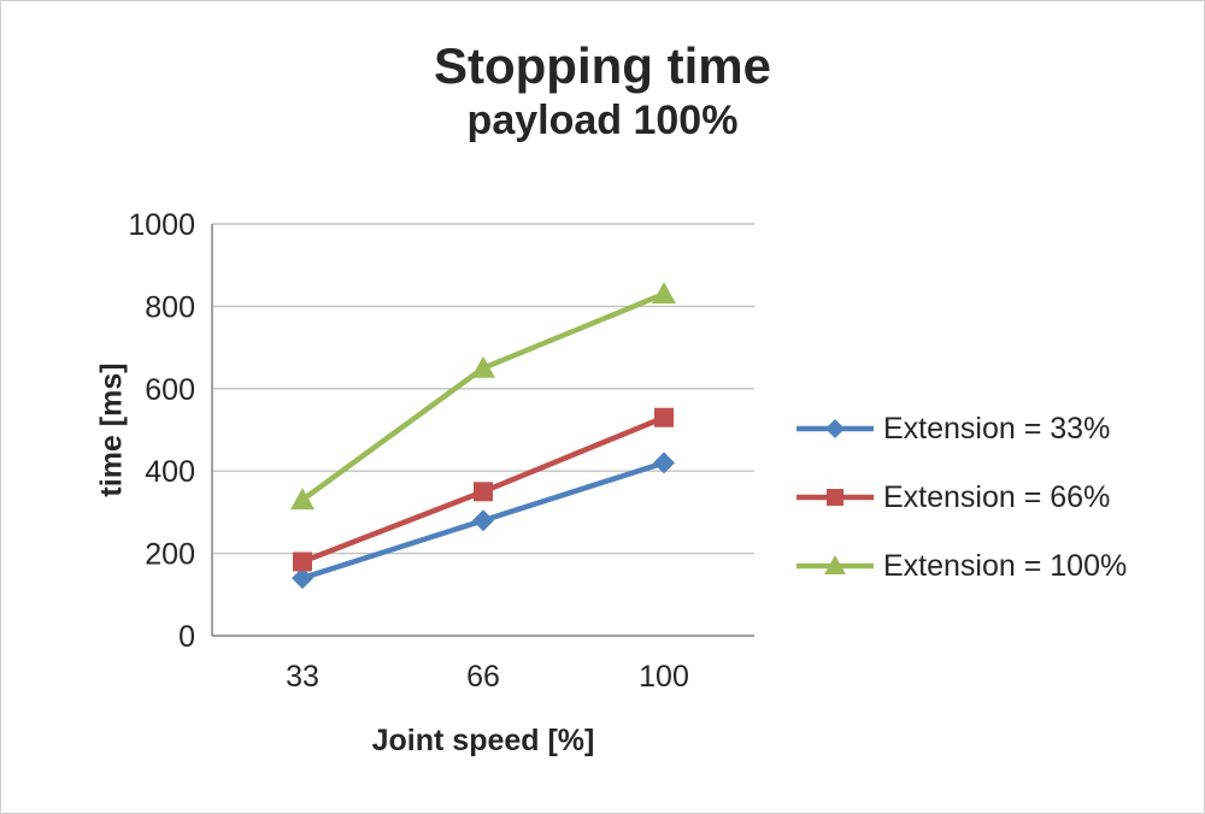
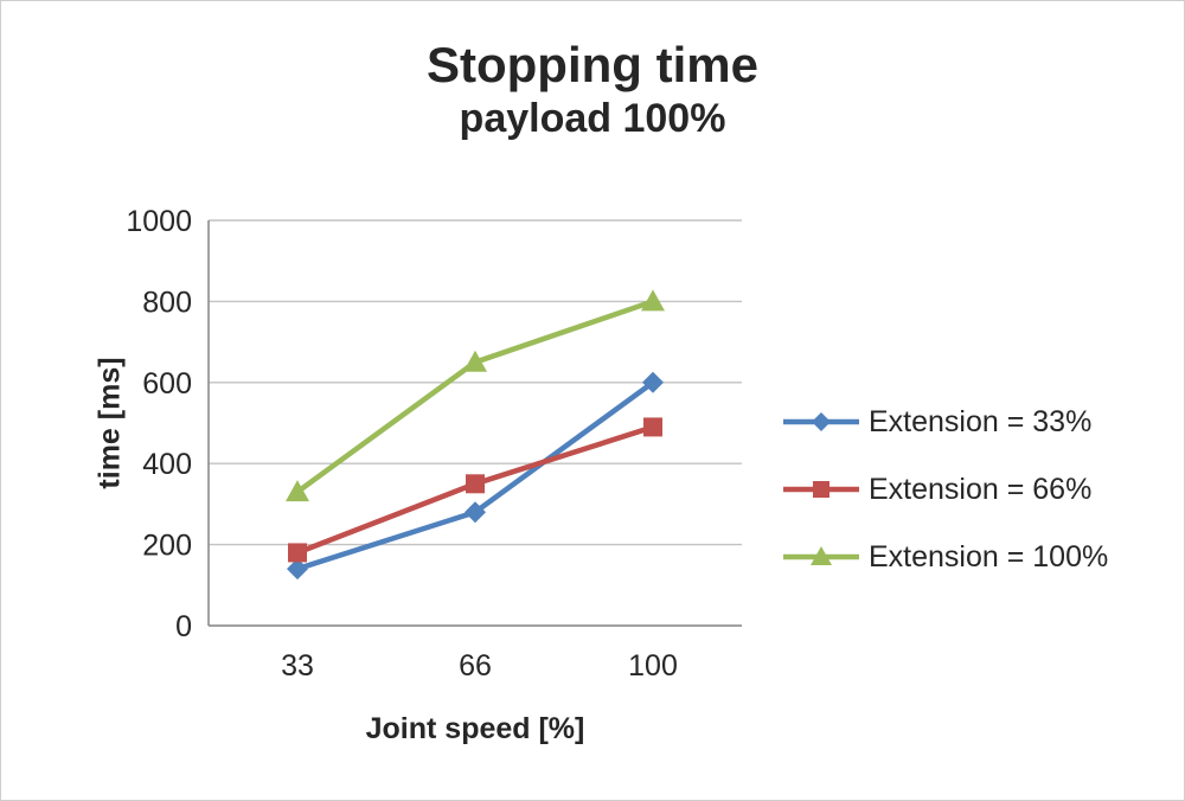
Extension = 33%/100: 420 -> 600
Extension = 66%/100: 530 -> 490
Extension = 100%/100: 830 -> 800
